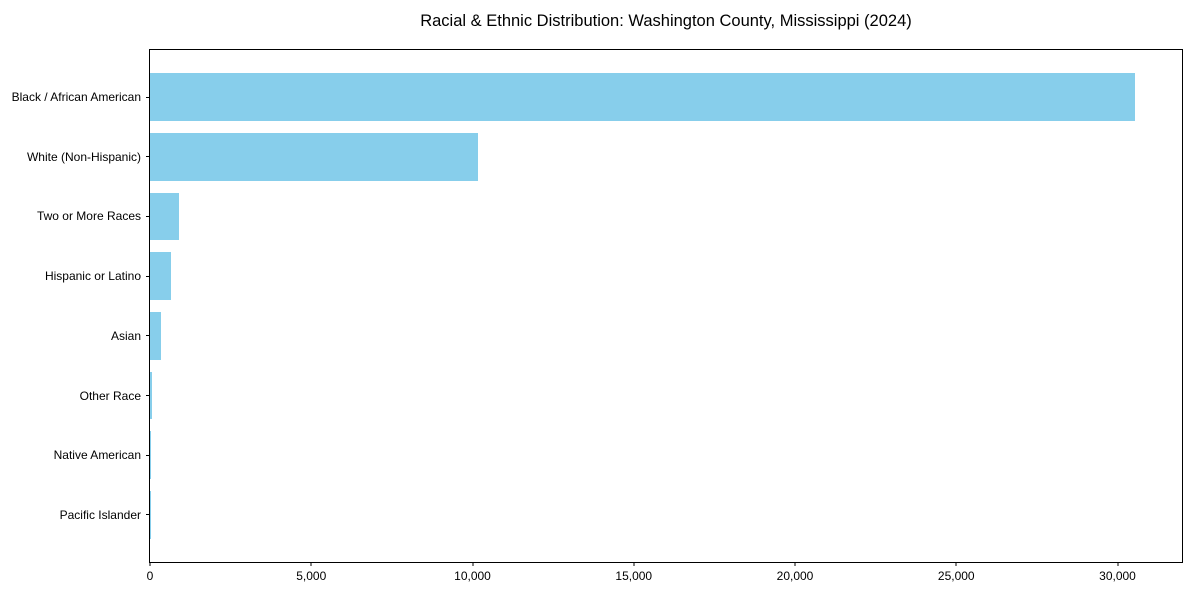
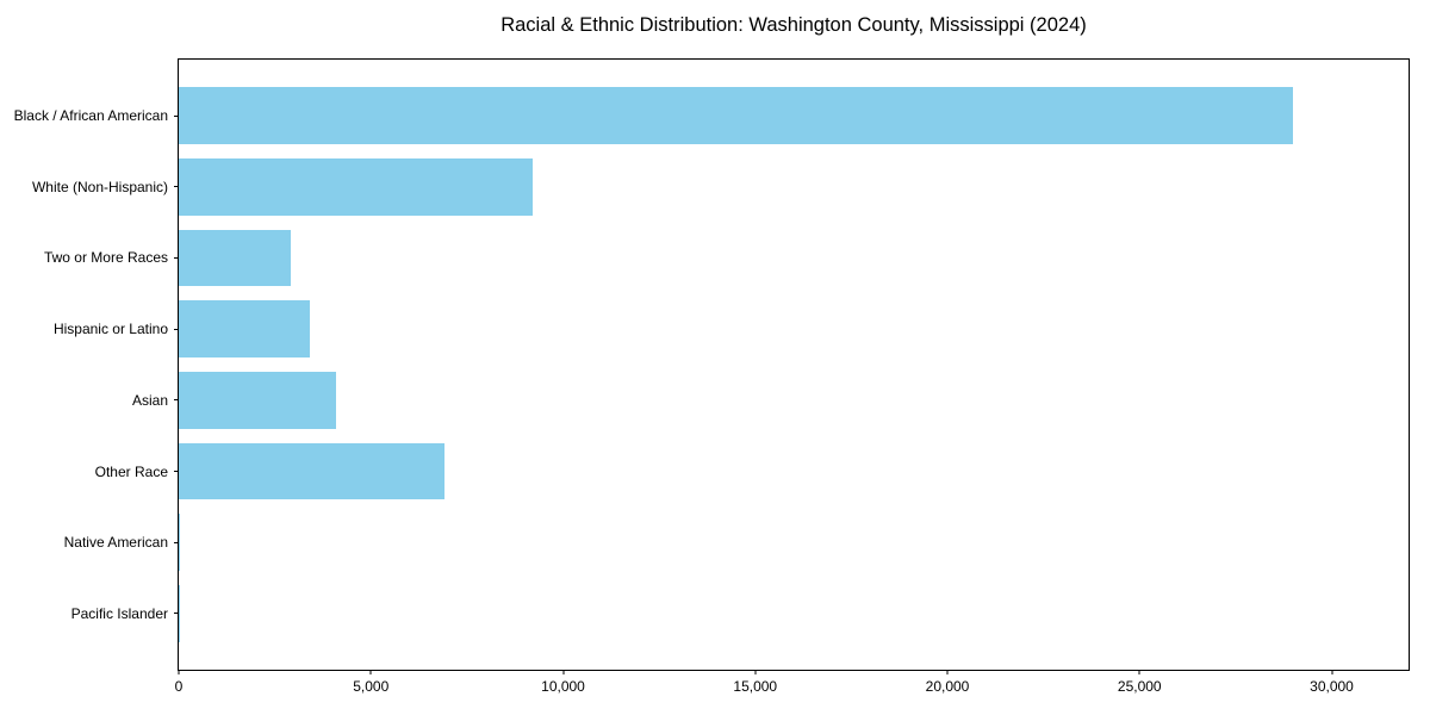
Black / African American: 30600 -> 29000
White (Non-Hispanic): 10200 -> 9200
Two or More Races: 900 -> 2900
Hispanic or Latino: 600 -> 3400
Asian: 300 -> 4100
Other Race: 100 -> 6900
